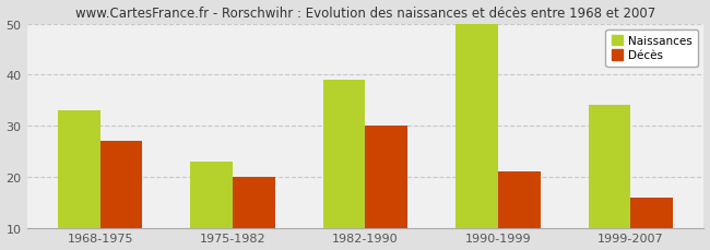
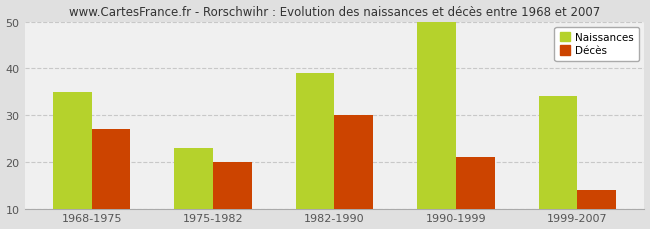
Naissances/1968-1975: 33 -> 35
Décès/1999-2007: 16 -> 14
